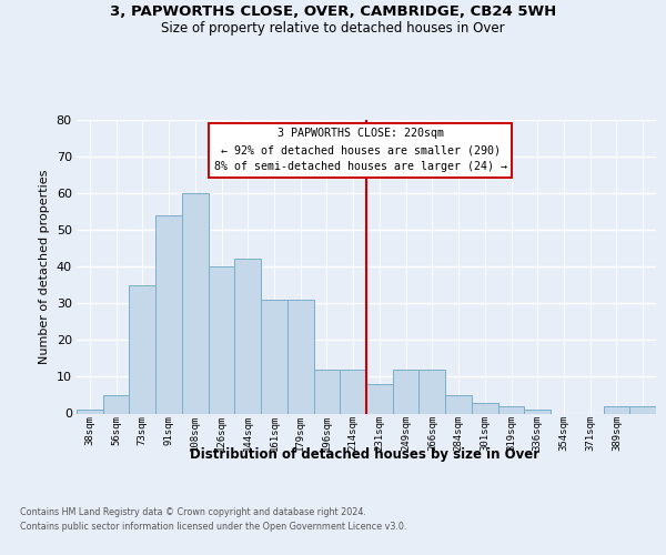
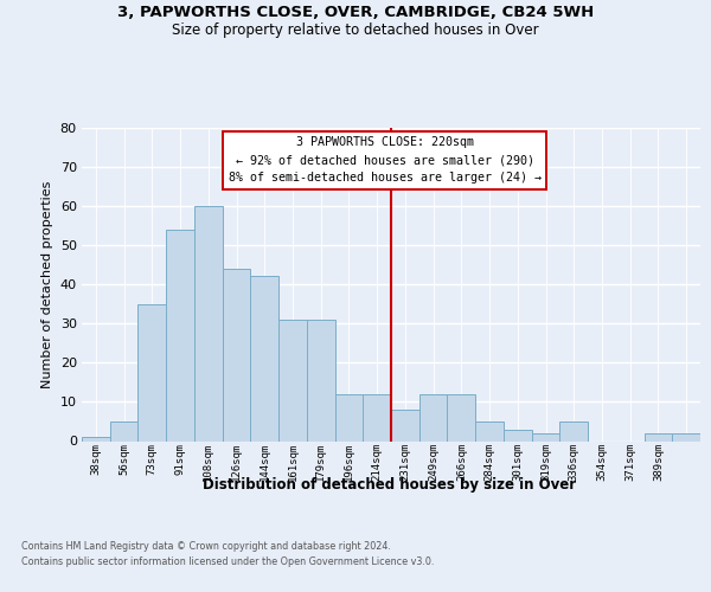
126sqm: 40 -> 44
336sqm: 1 -> 5
